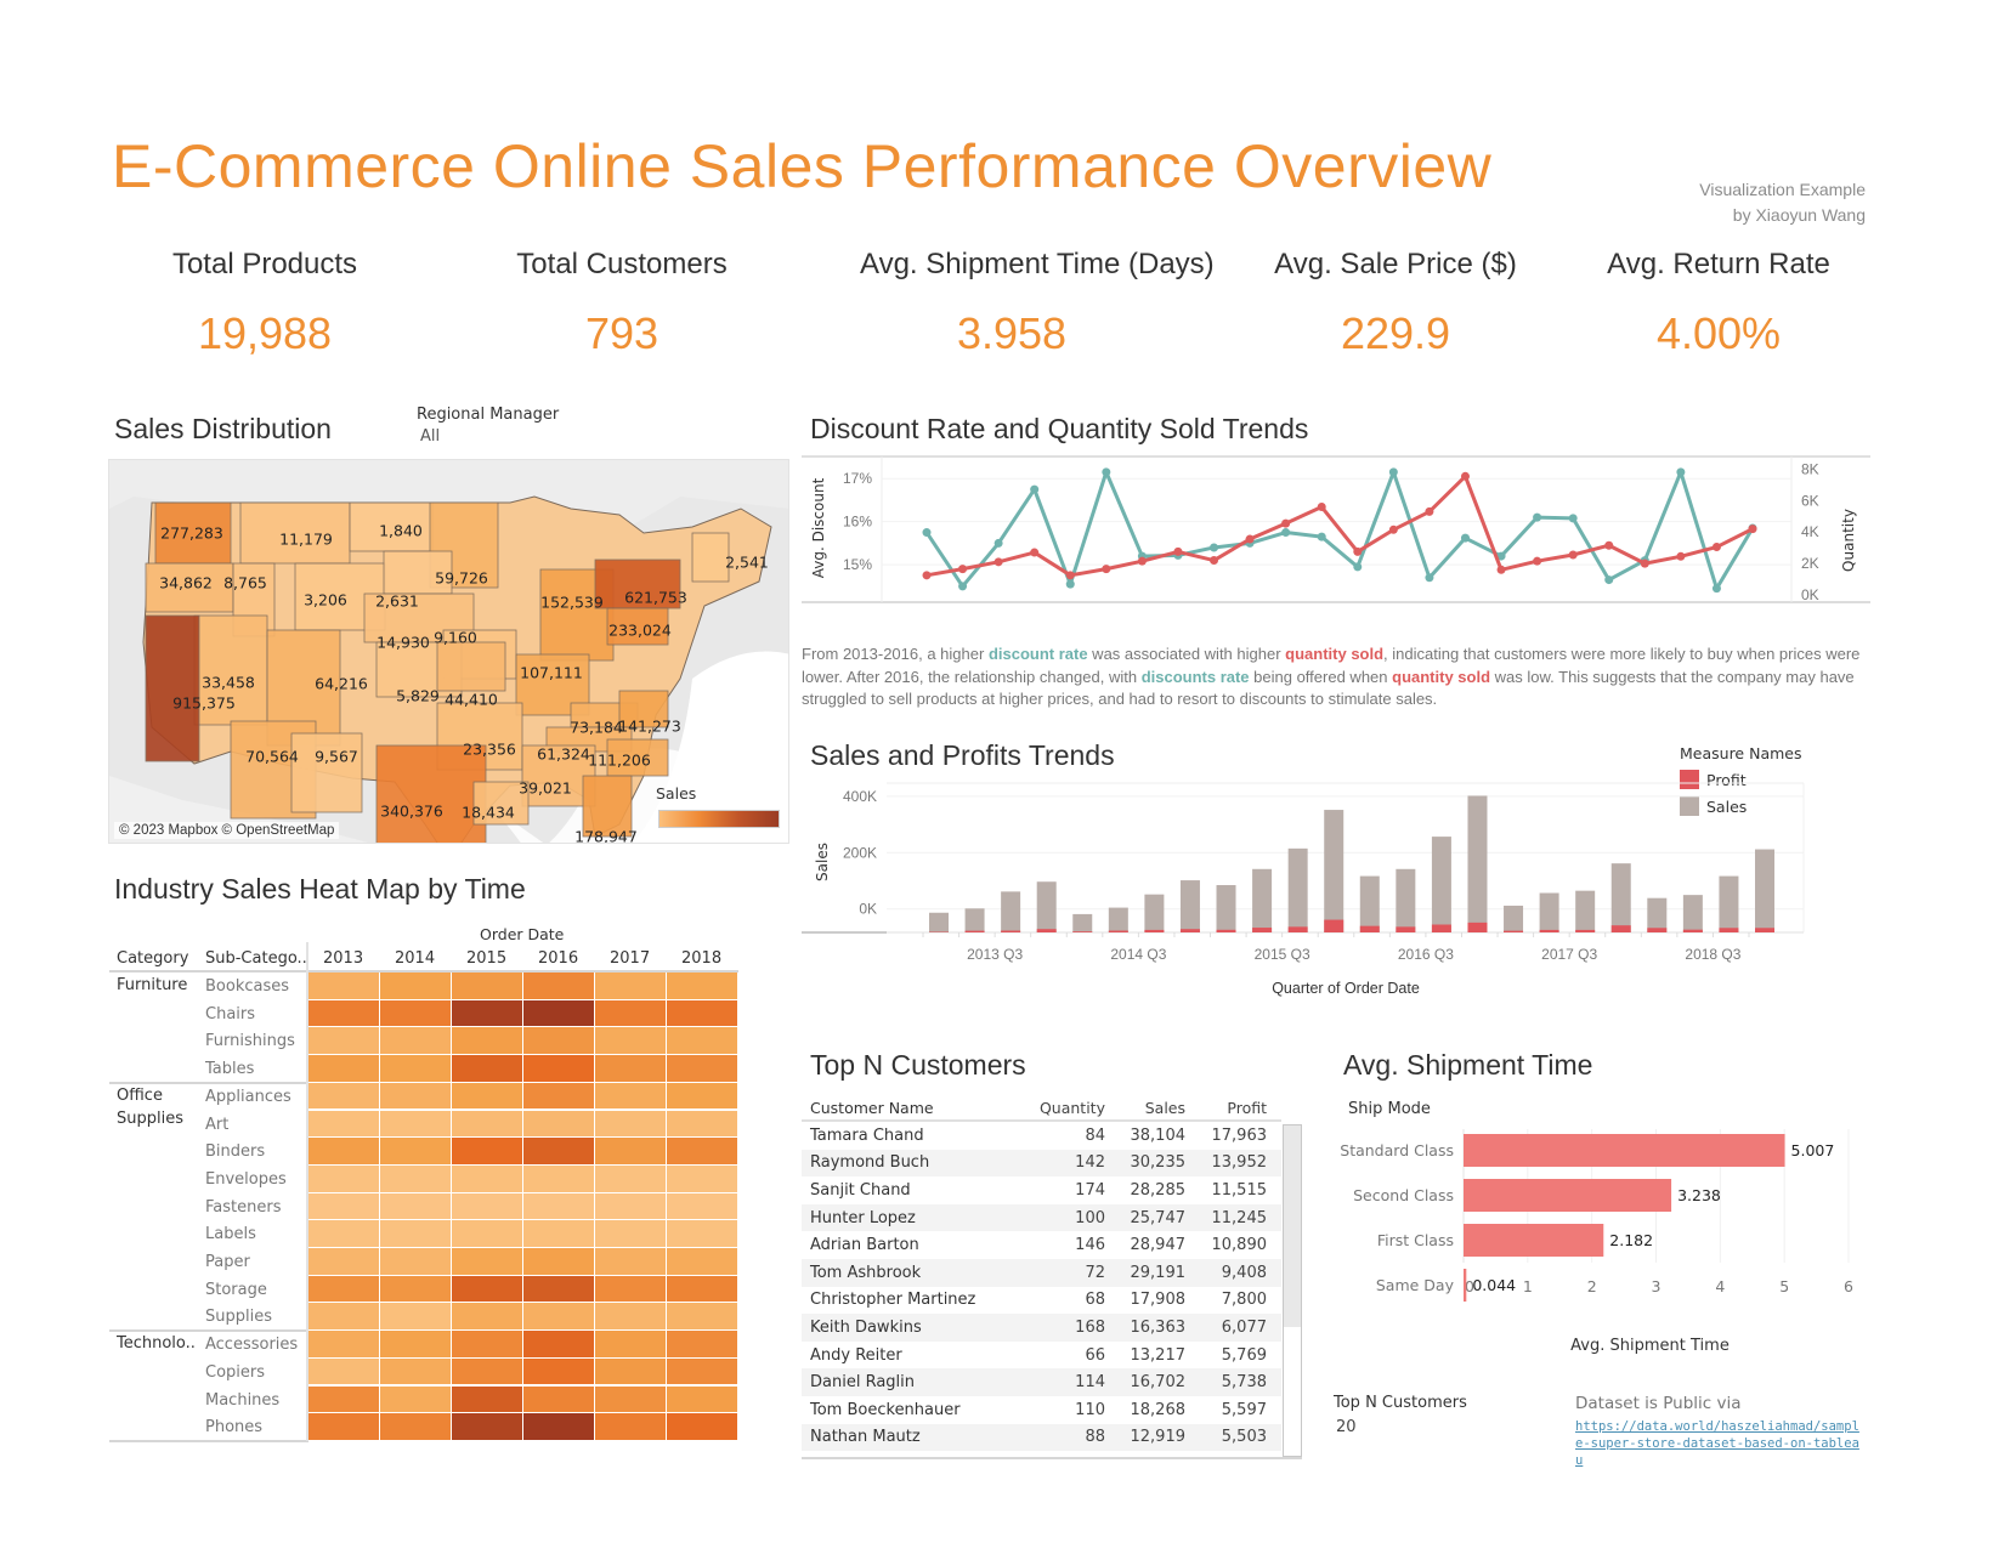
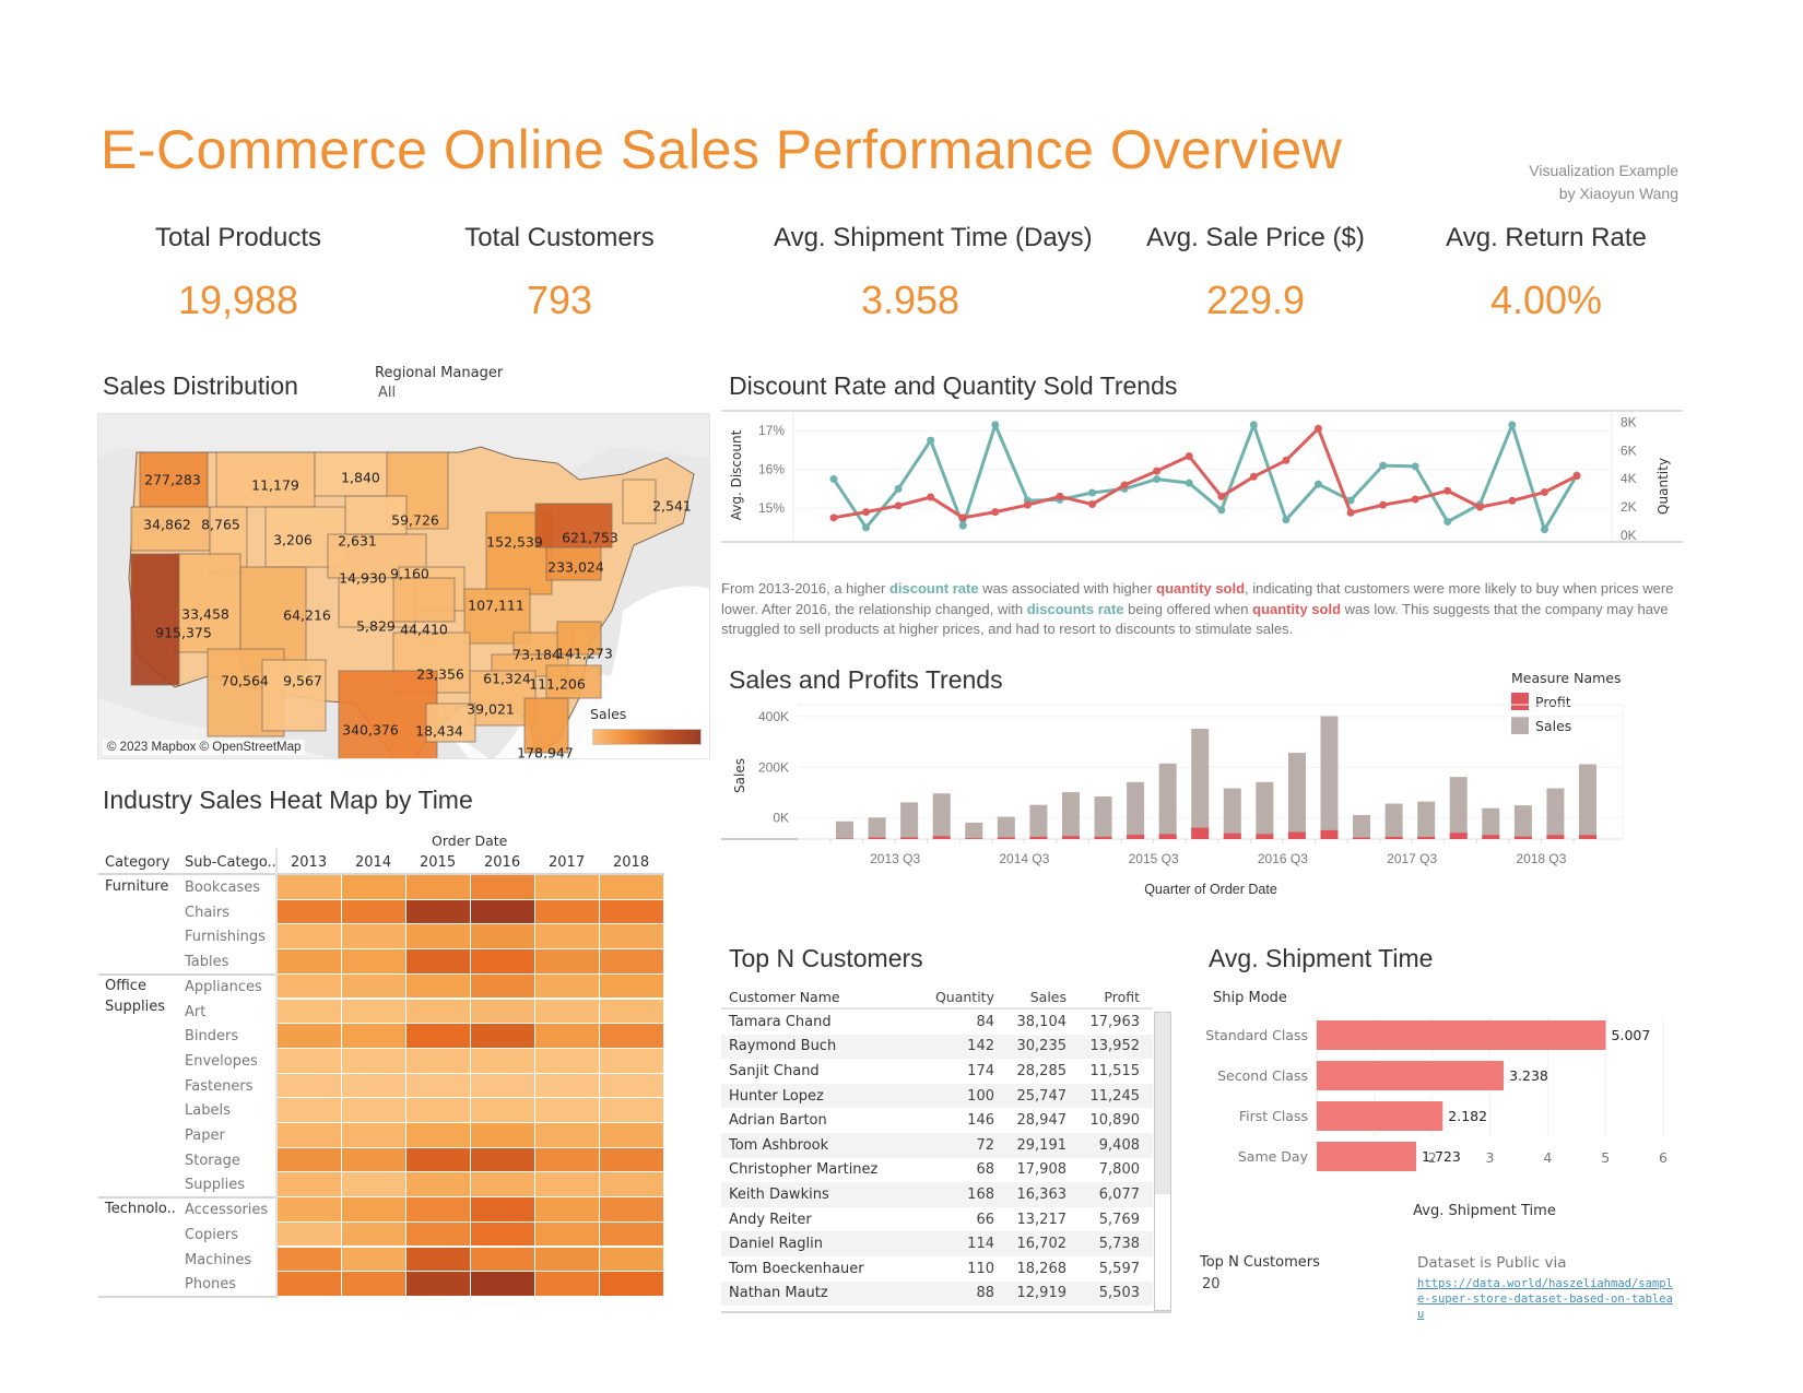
Avg. Shipment Time/Same Day: 0.044 -> 1.723
